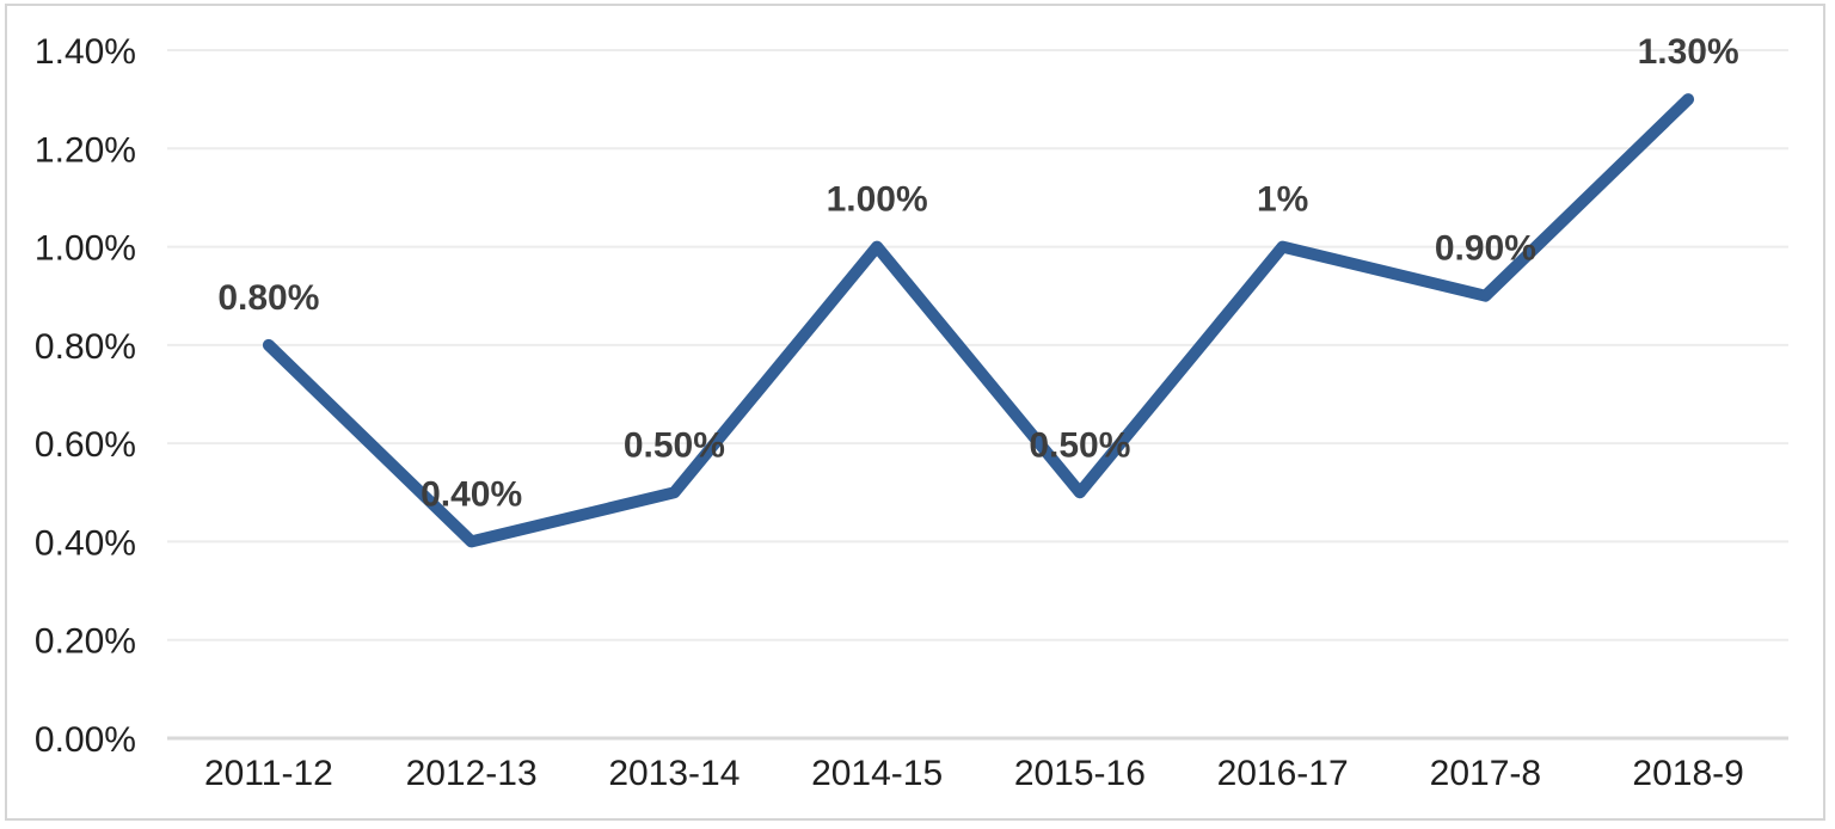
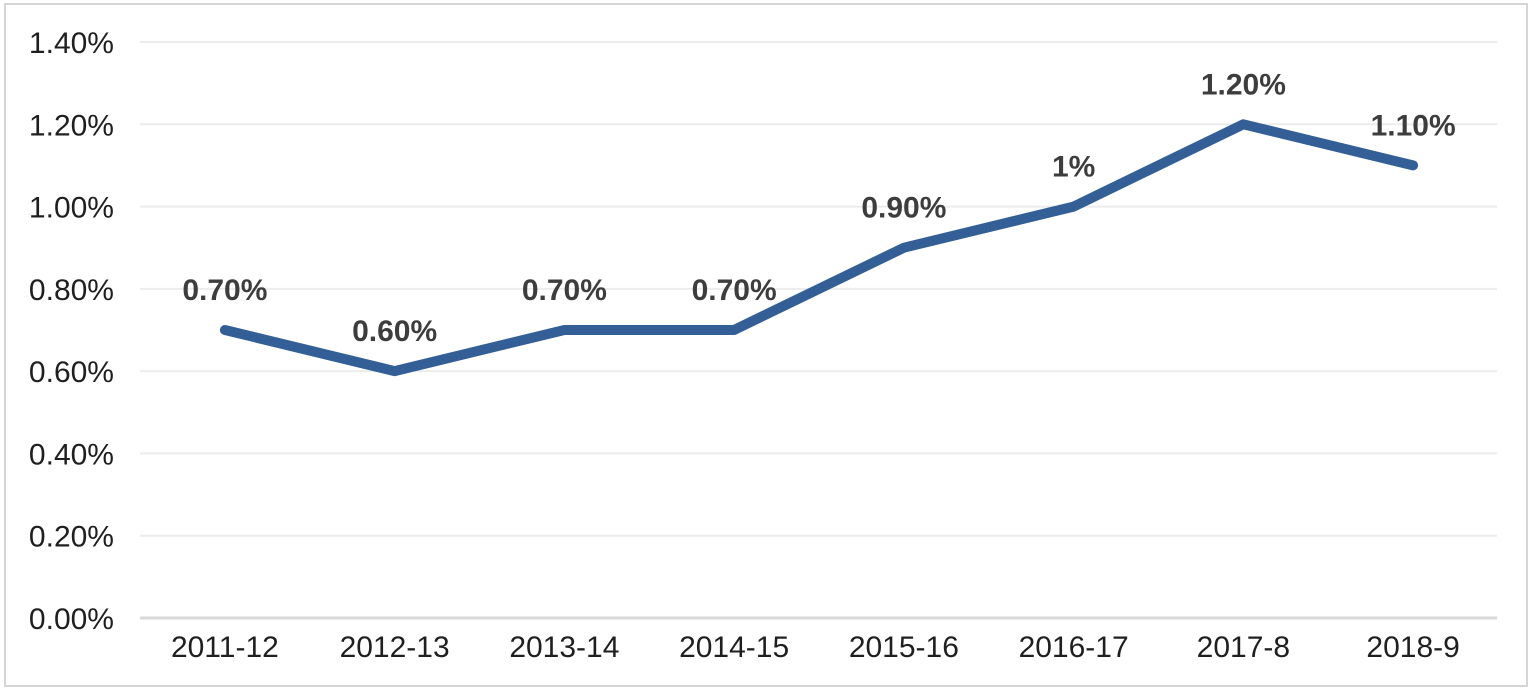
2011-12: 0.80% -> 0.70%
2012-13: 0.40% -> 0.60%
2013-14: 0.50% -> 0.70%
2014-15: 1.00% -> 0.70%
2015-16: 0.50% -> 0.90%
2017-8: 0.90% -> 1.20%
2018-9: 1.30% -> 1.10%
